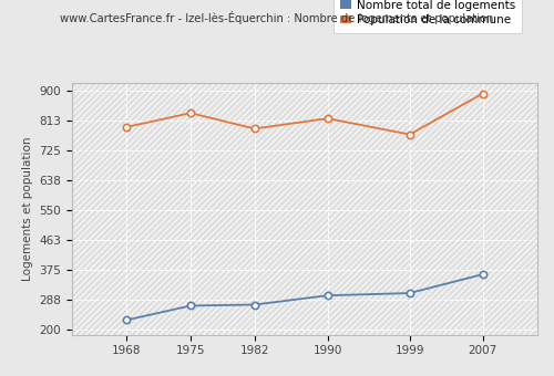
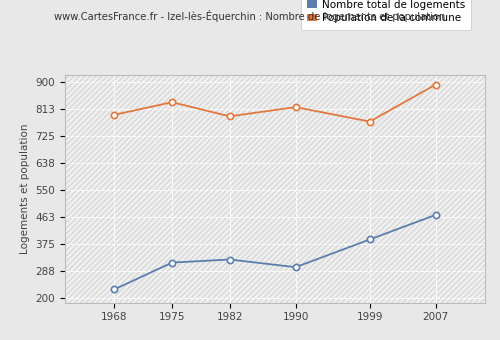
Nombre total de logements/1975: 270 -> 315
Nombre total de logements/1982: 273 -> 325
Nombre total de logements/1999: 307 -> 390
Nombre total de logements/2007: 362 -> 470
